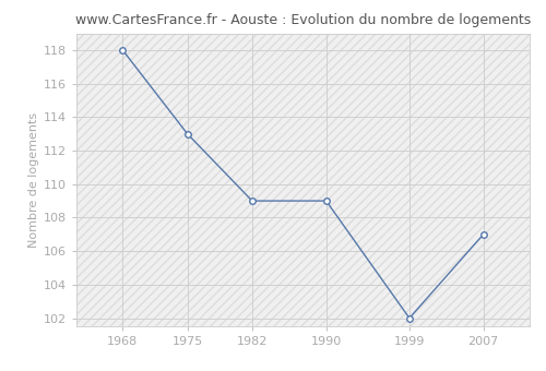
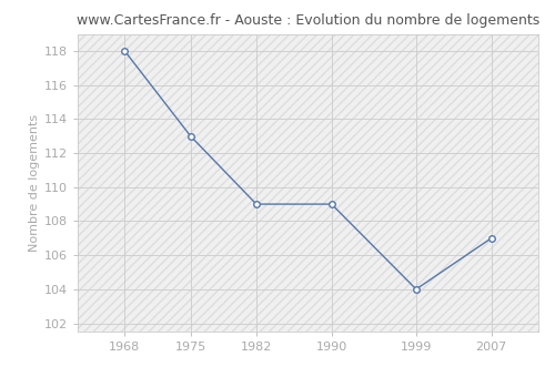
1999: 102 -> 104
